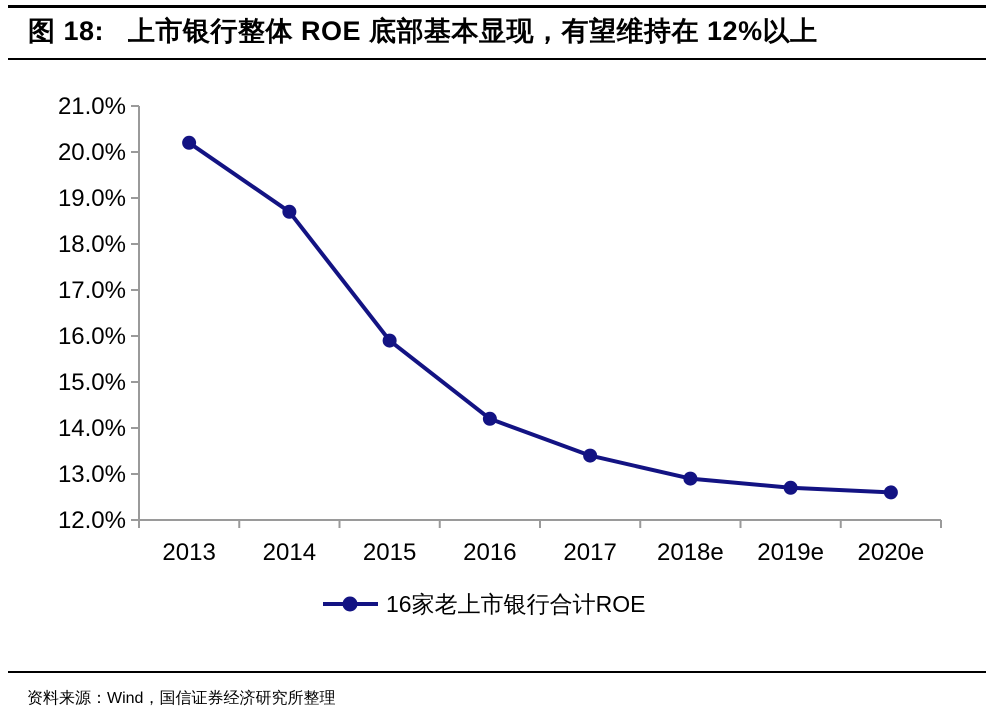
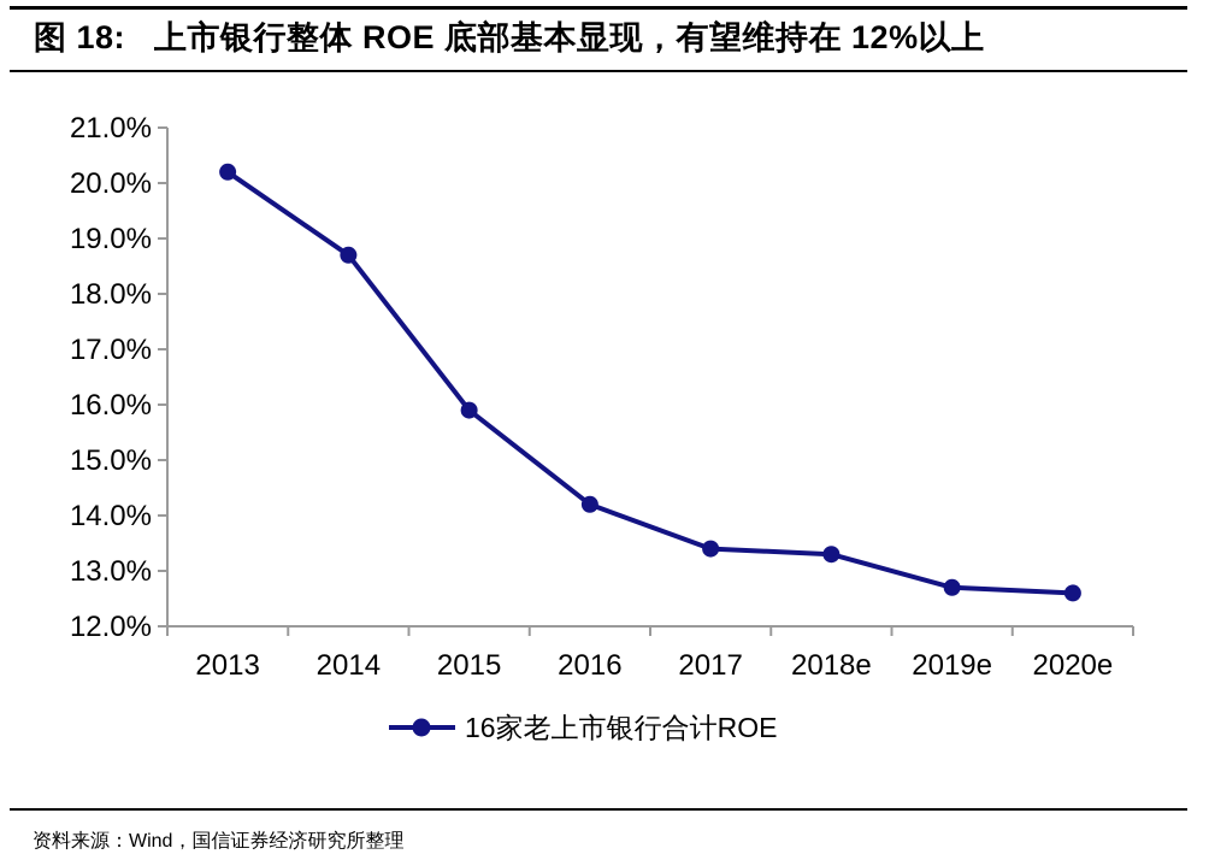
2018e: 12.9% -> 13.3%
